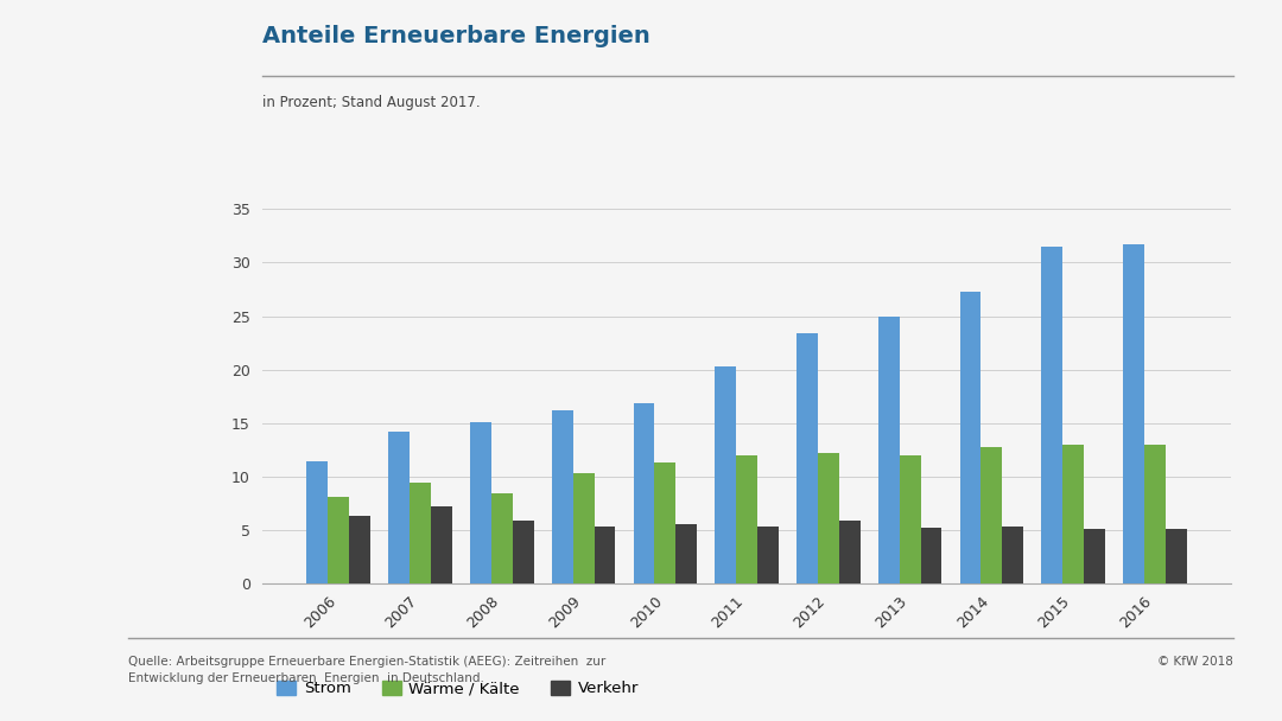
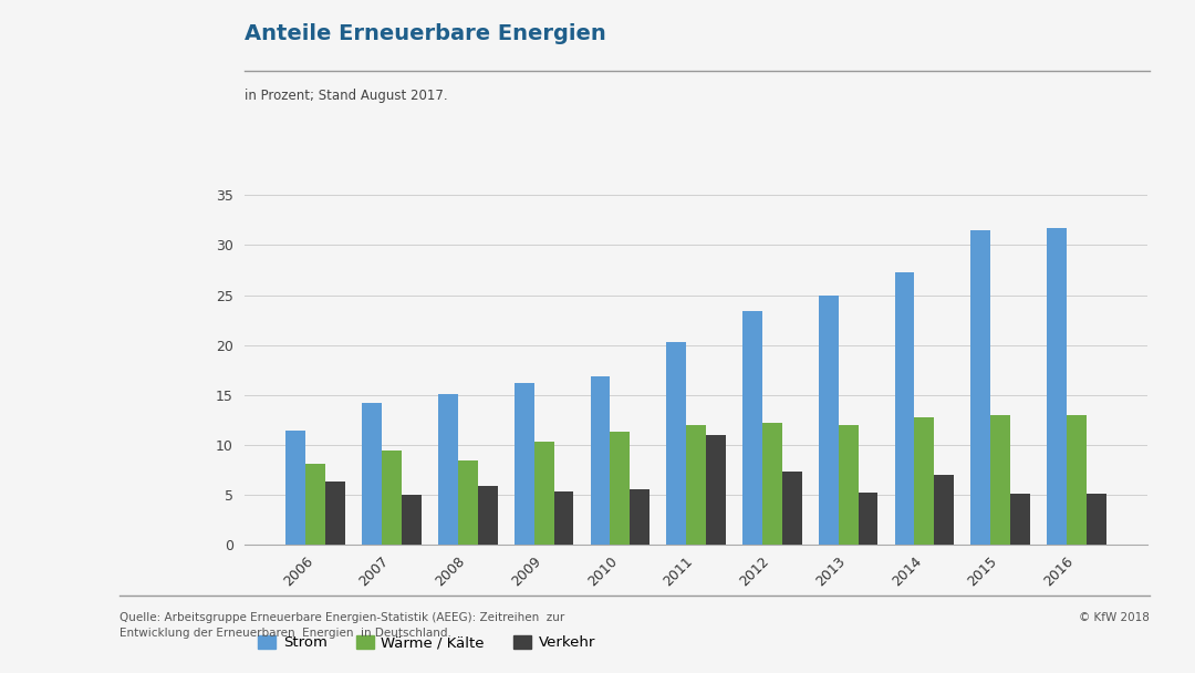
Verkehr/2007: 7.3 -> 5.0
Verkehr/2011: 5.4 -> 11.0
Verkehr/2012: 5.9 -> 7.4
Verkehr/2014: 5.4 -> 7.0
